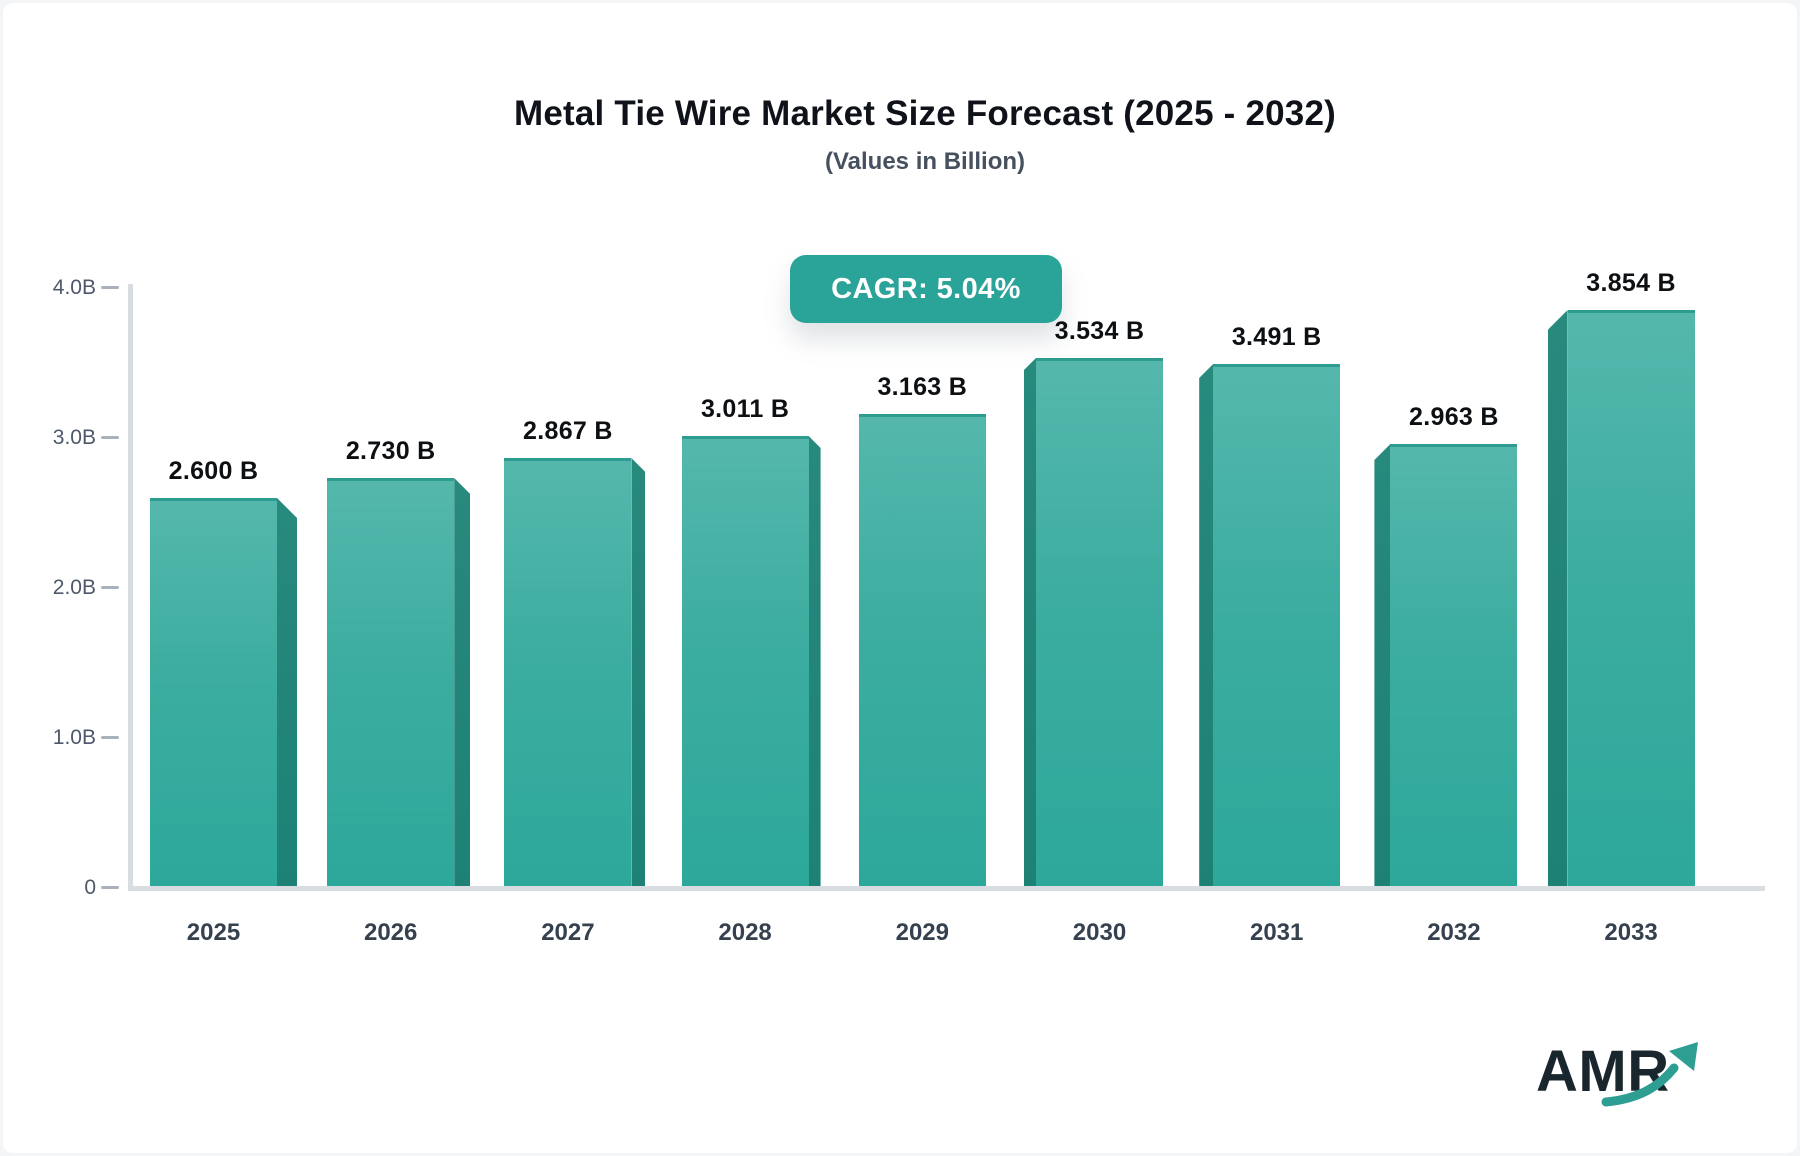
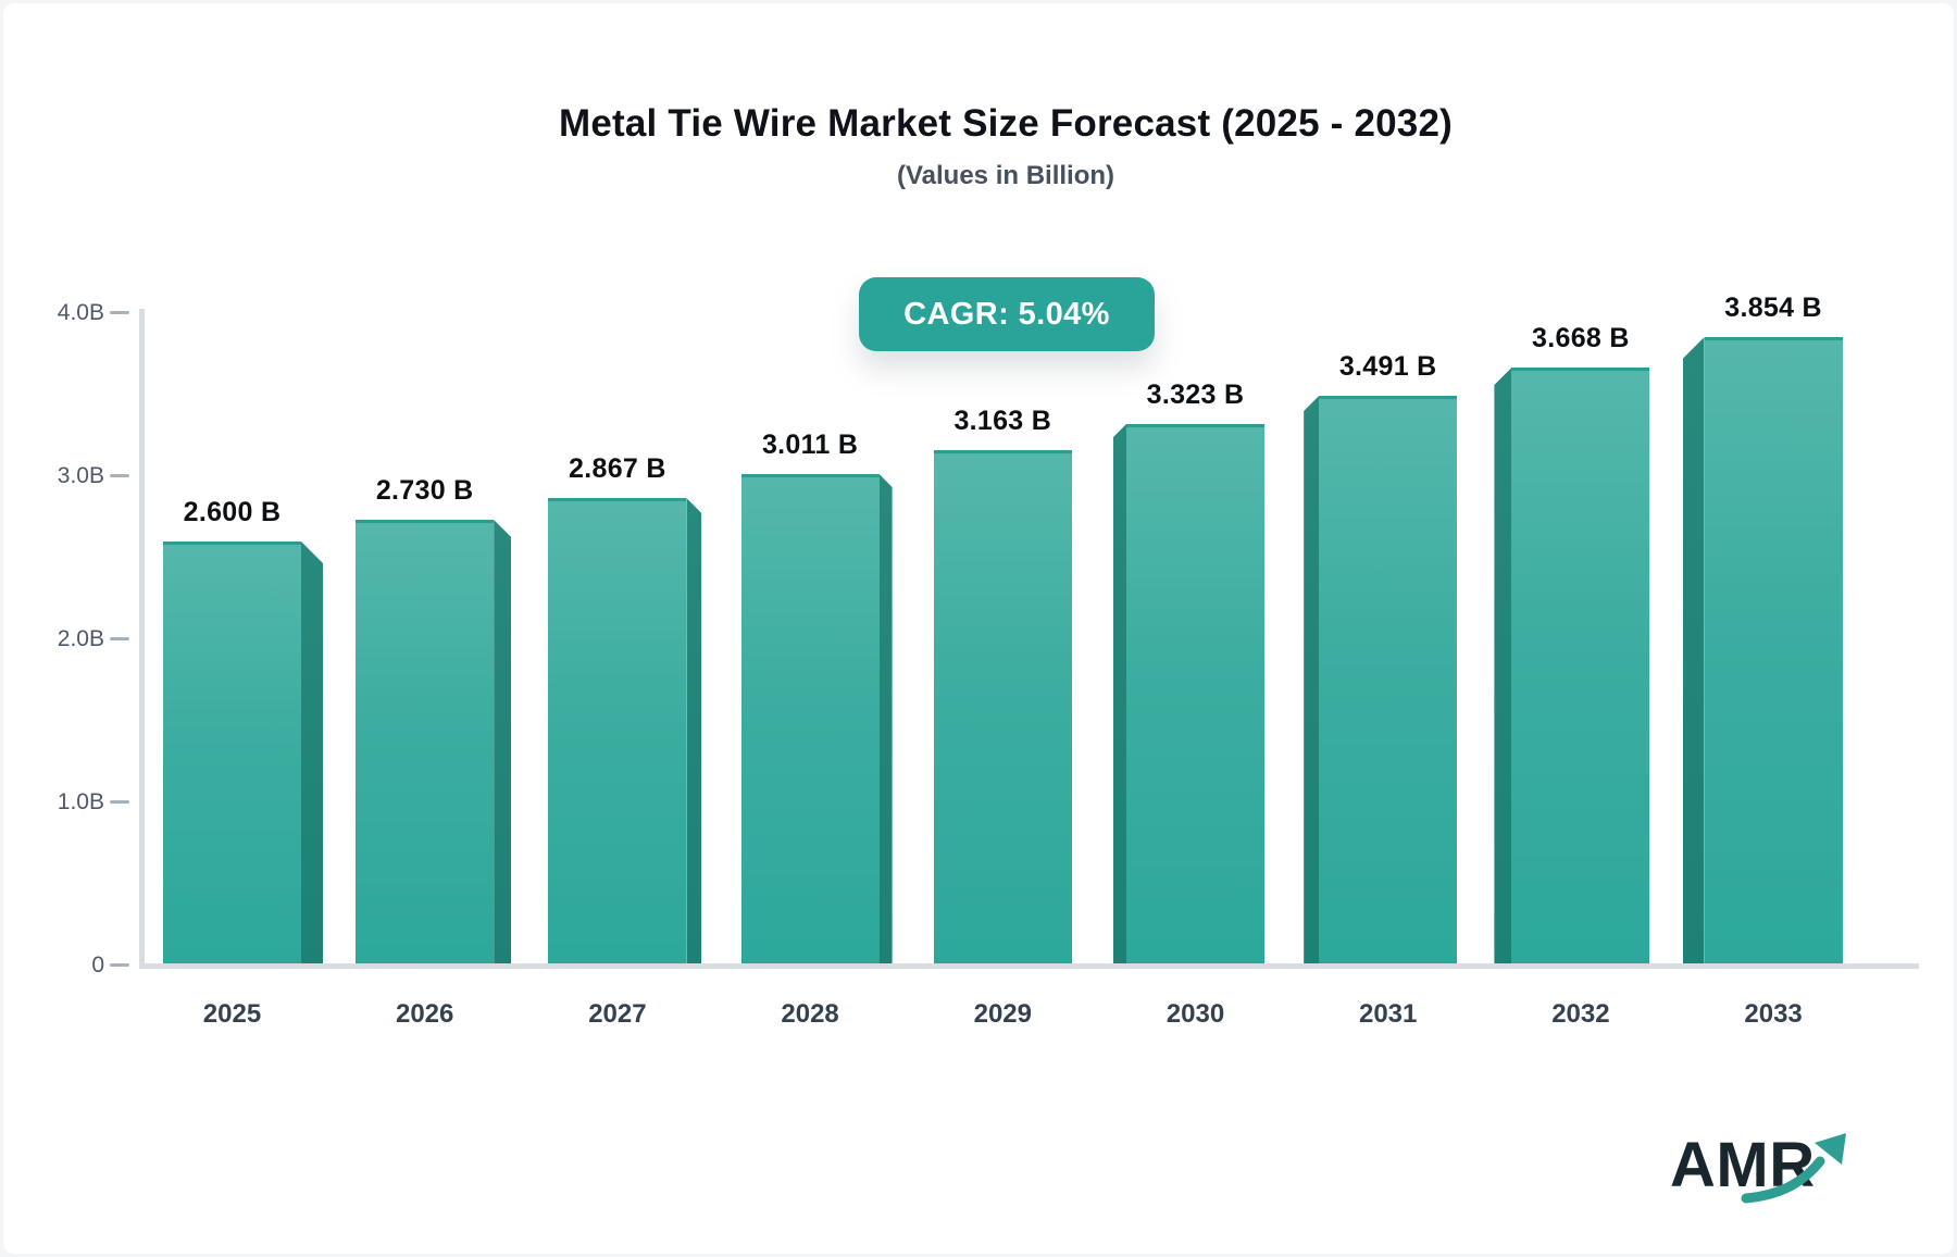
2030: 3.534 -> 3.323
2032: 2.963 -> 3.668
